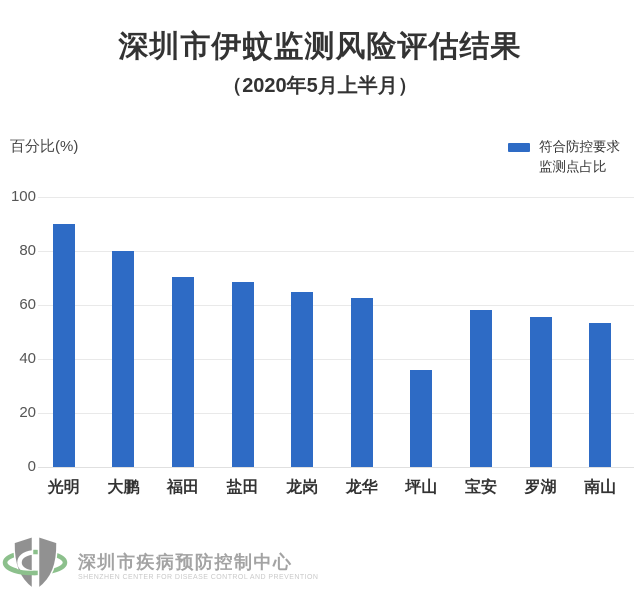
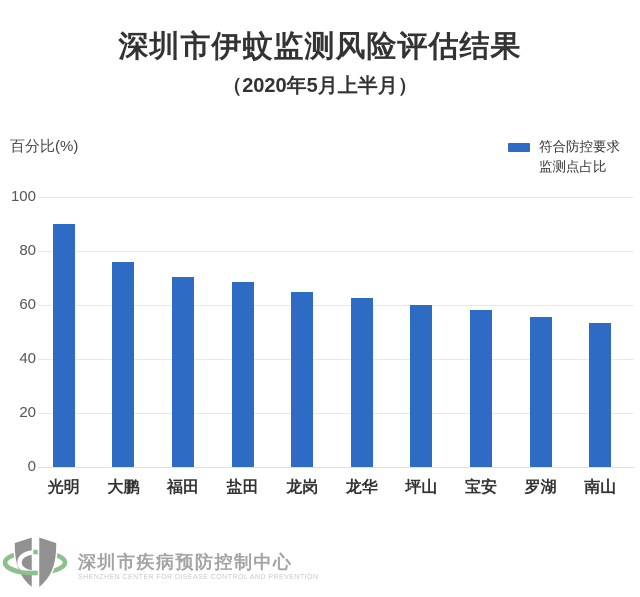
大鹏: 80 -> 76
坪山: 36 -> 60
